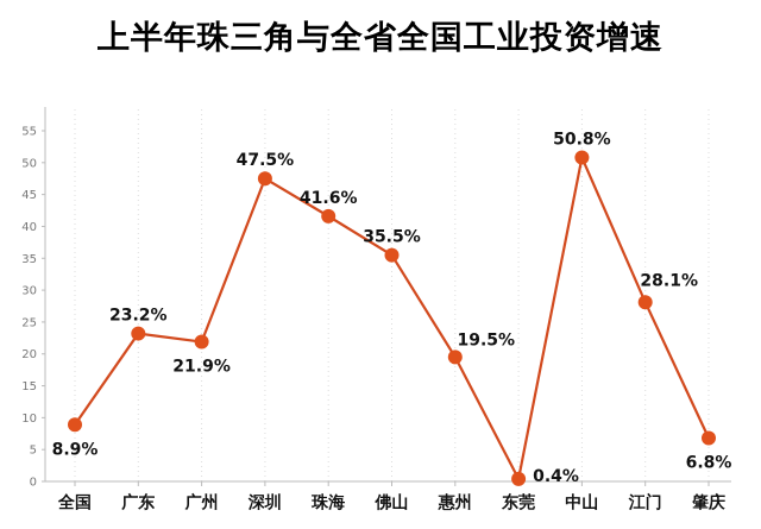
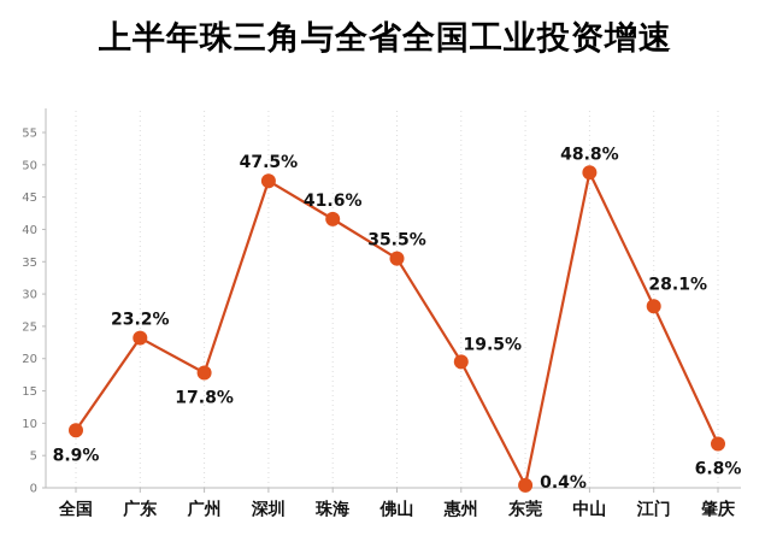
广州: 21.9% -> 17.8%
中山: 50.8% -> 48.8%
